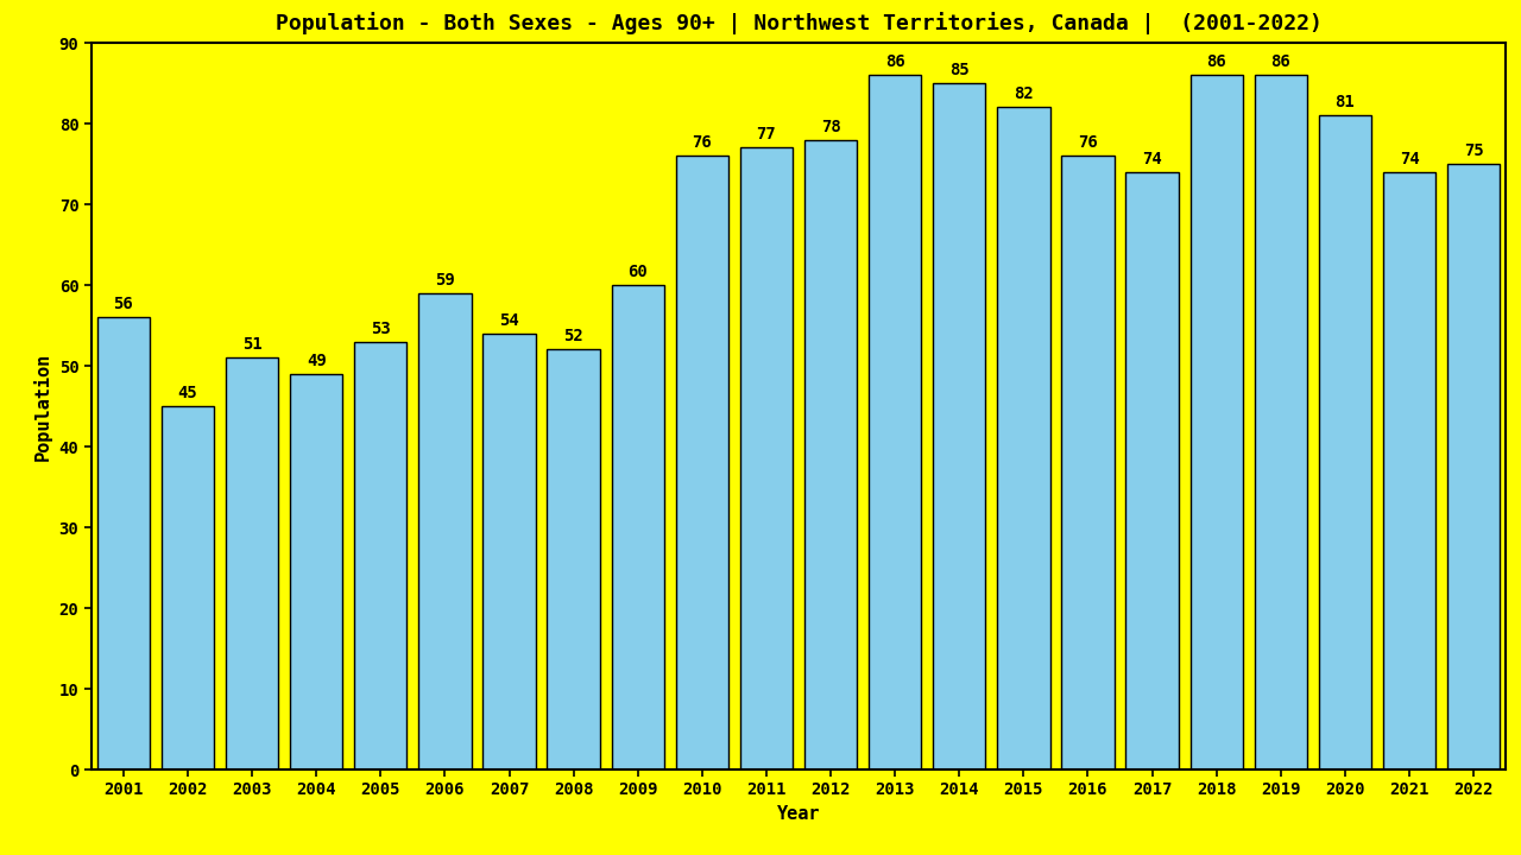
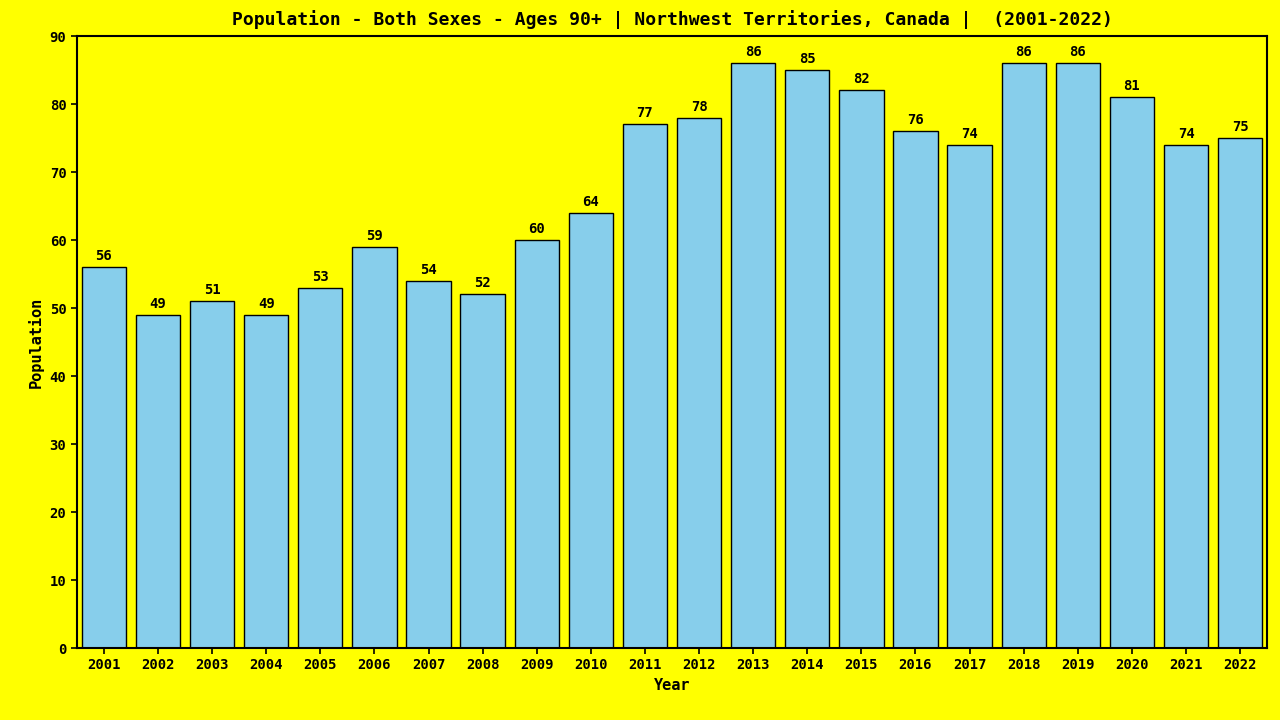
2002: 45 -> 49
2010: 76 -> 64
